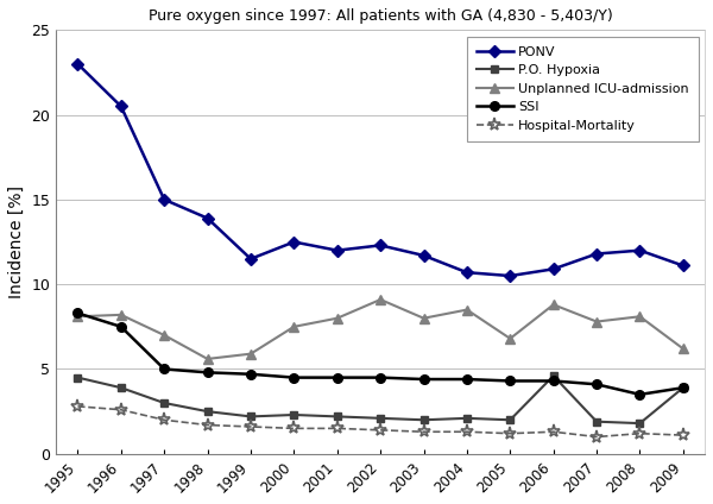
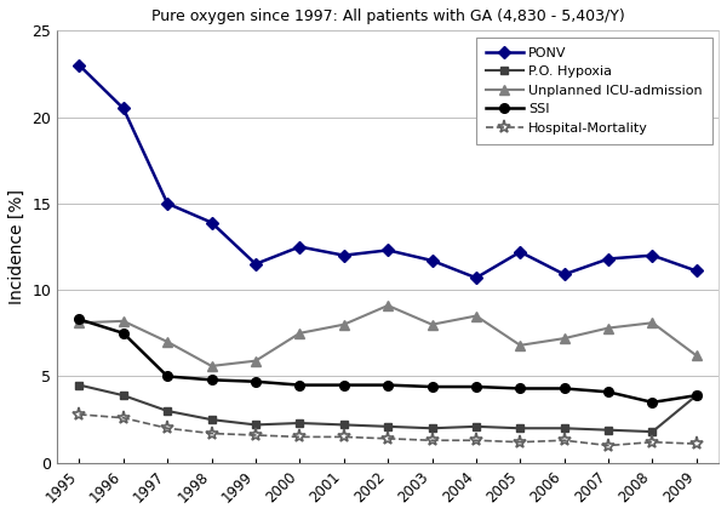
PONV/2005: 10.5 -> 12.2
P.O. Hypoxia/2006: 4.6 -> 2.0
Unplanned ICU-admission/2006: 8.8 -> 7.2
